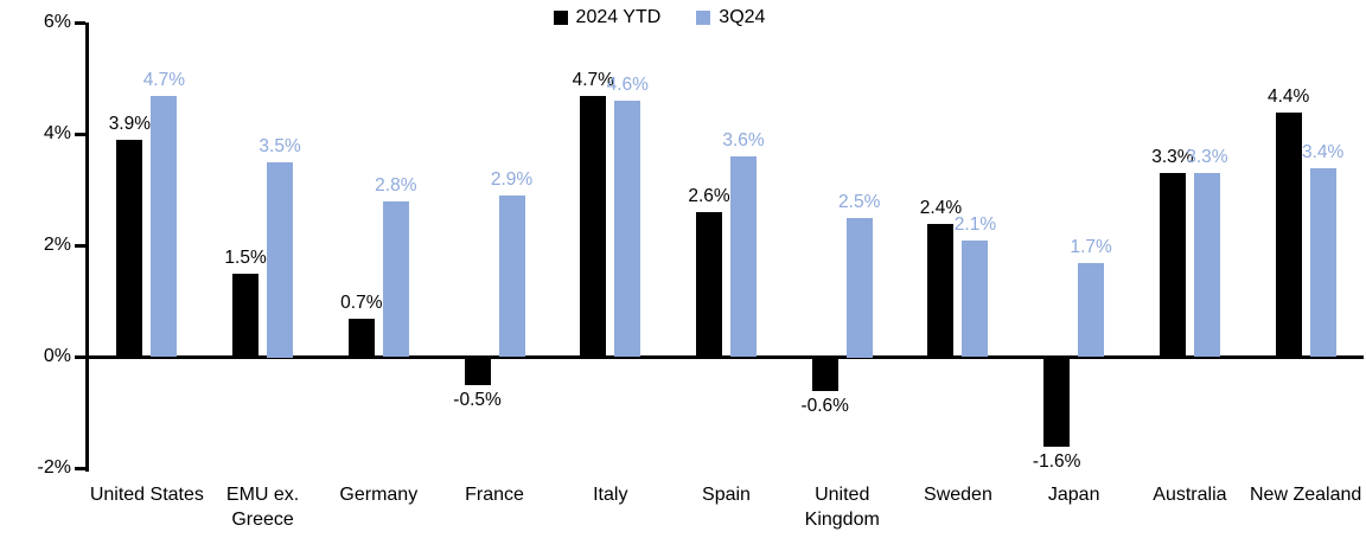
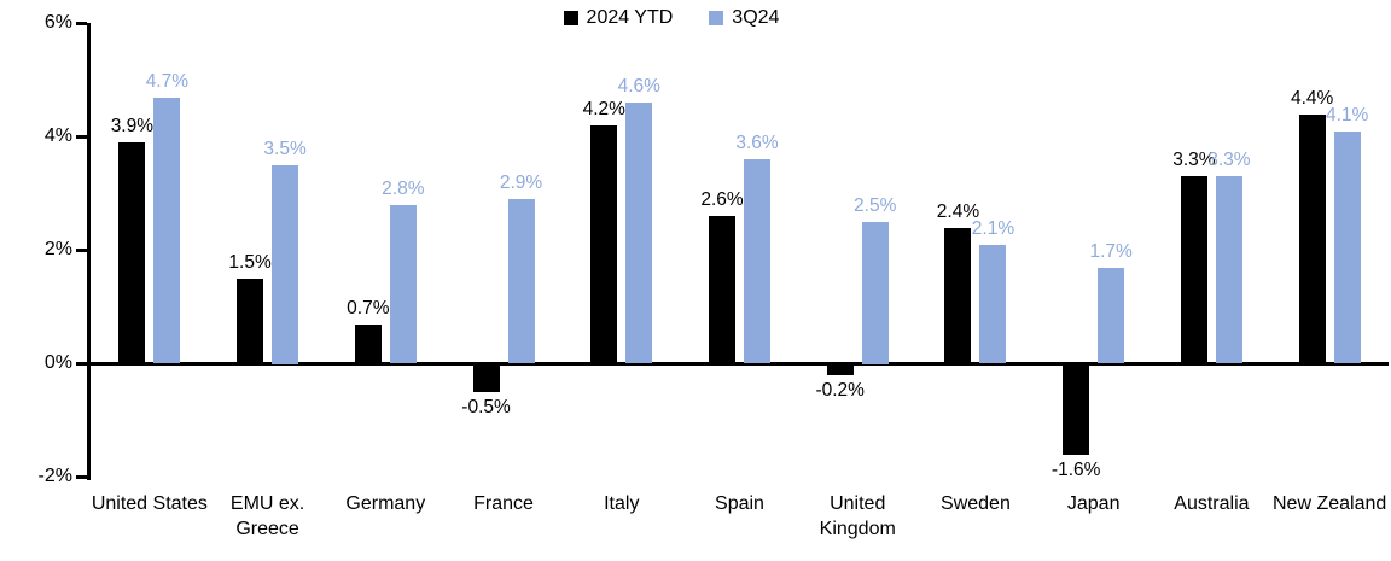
2024 YTD/Italy: 4.7% -> 4.2%
2024 YTD/United Kingdom: -0.6% -> -0.2%
3Q24/New Zealand: 3.4% -> 4.1%
